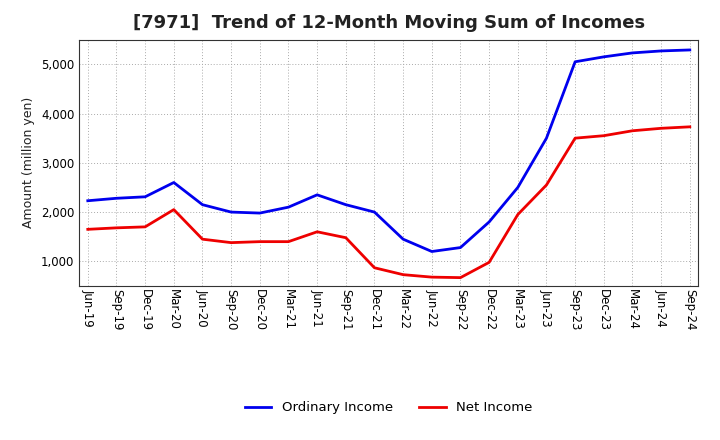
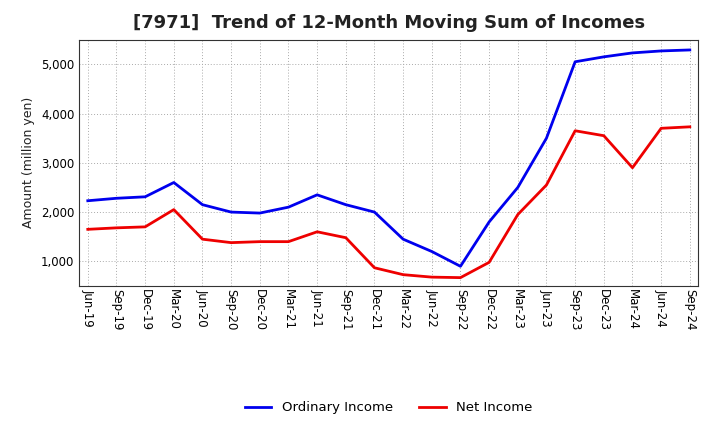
Ordinary Income/Sep-22: 1,280 -> 900
Net Income/Sep-23: 3,500 -> 3,650
Net Income/Mar-24: 3,650 -> 2,900
